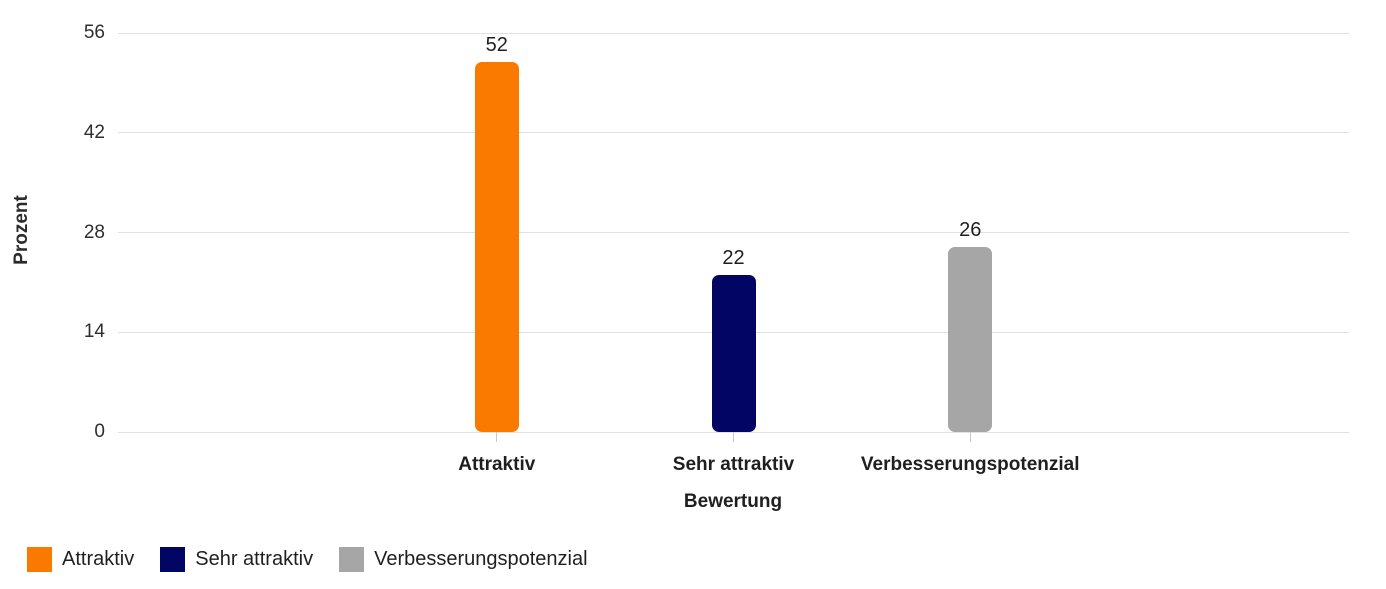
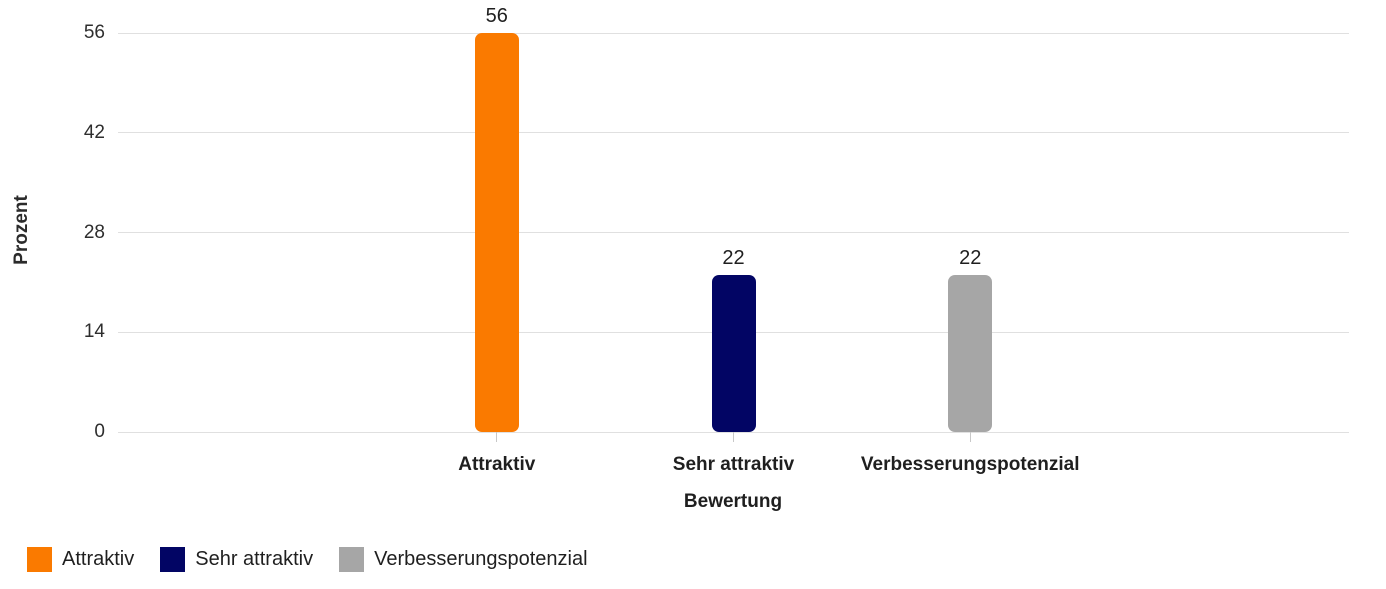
Attraktiv: 52 -> 56
Verbesserungspotenzial: 26 -> 22
